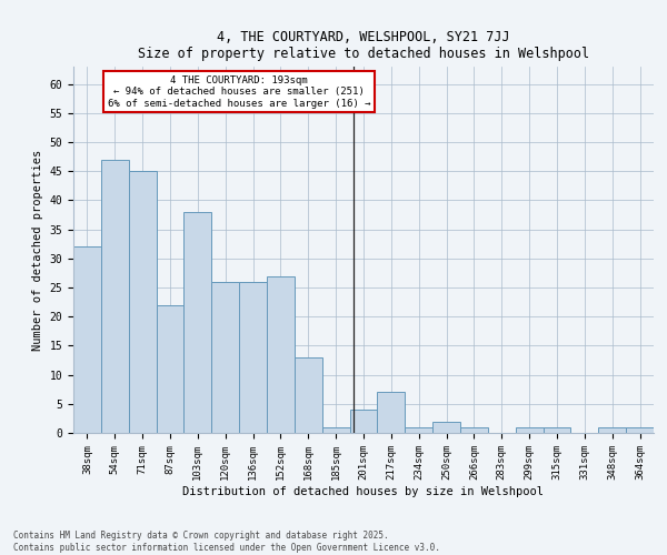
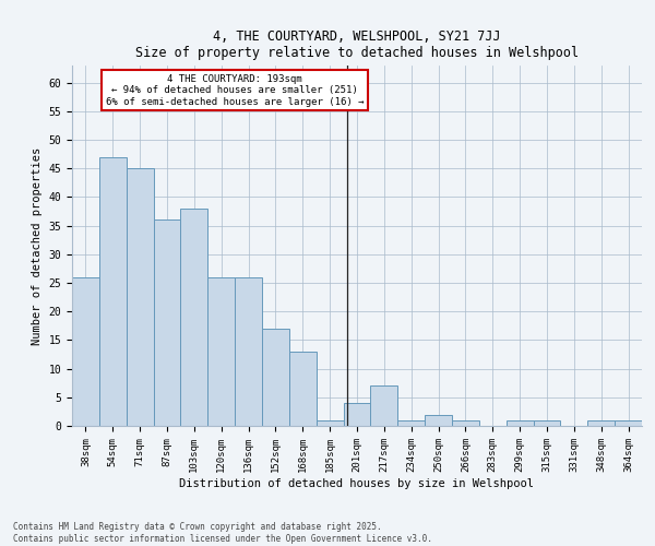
38sqm: 32 -> 26
87sqm: 22 -> 36
152sqm: 27 -> 17
